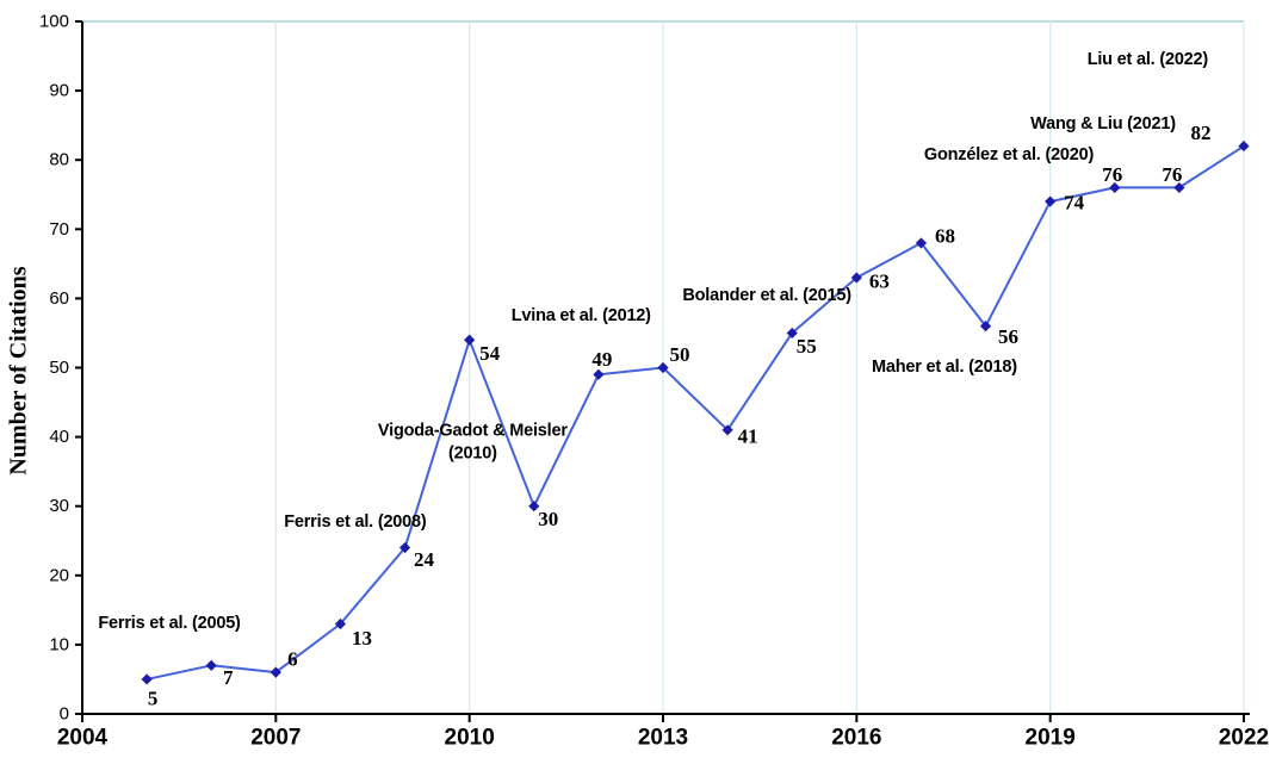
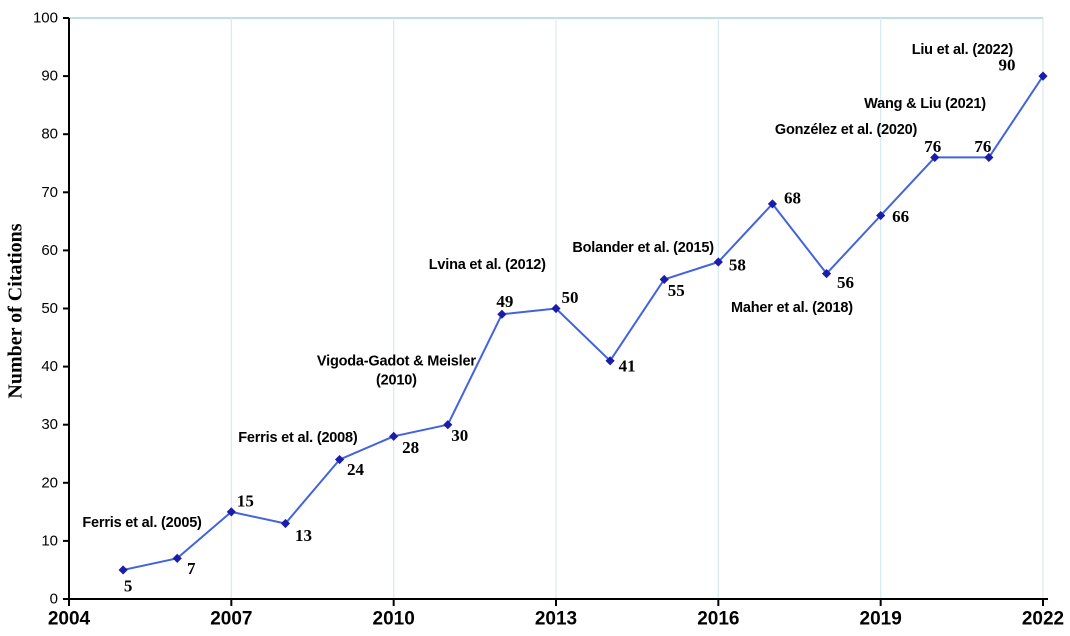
2007: 6 -> 15
2010: 54 -> 28
2016: 63 -> 58
2019: 74 -> 66
2022: 82 -> 90
